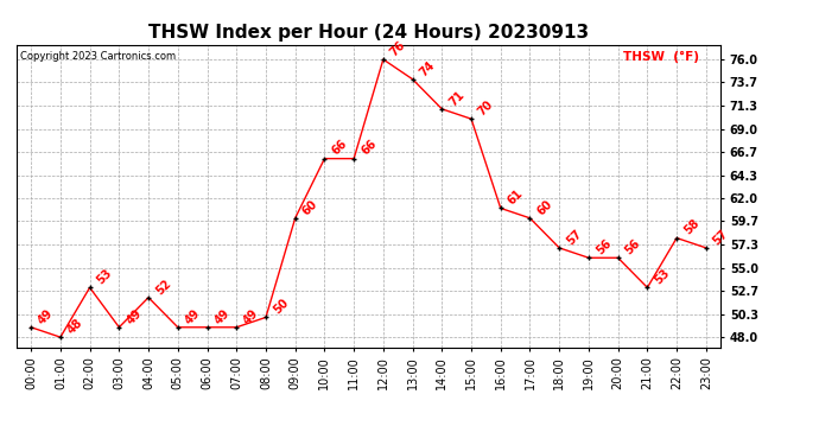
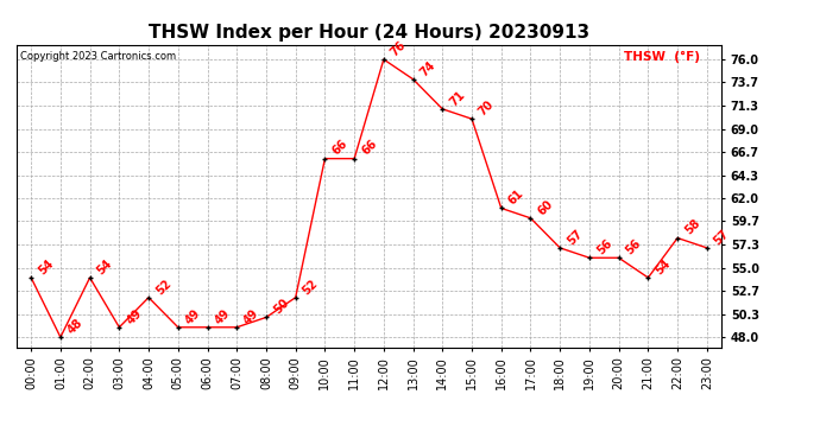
00:00: 49 -> 54
02:00: 53 -> 54
09:00: 60 -> 52
21:00: 53 -> 54
